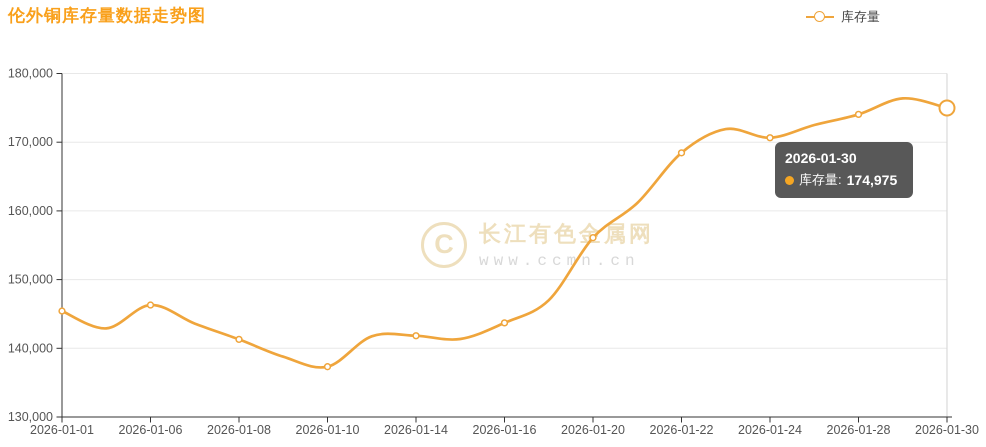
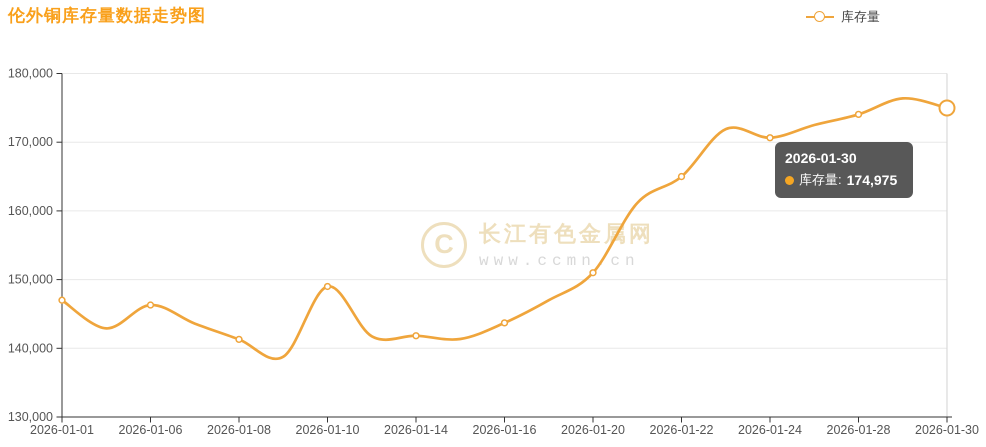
2026-01-01: 145000 -> 147000
2026-01-10: 137000 -> 149000
2026-01-20: 156000 -> 151000
2026-01-22: 168000 -> 165000
